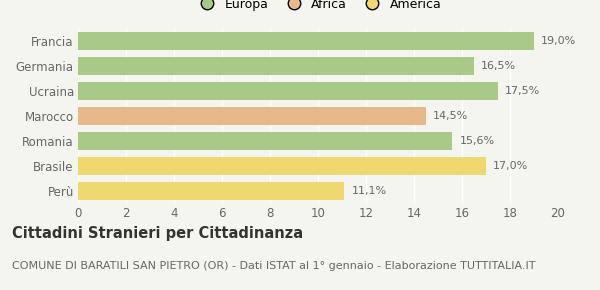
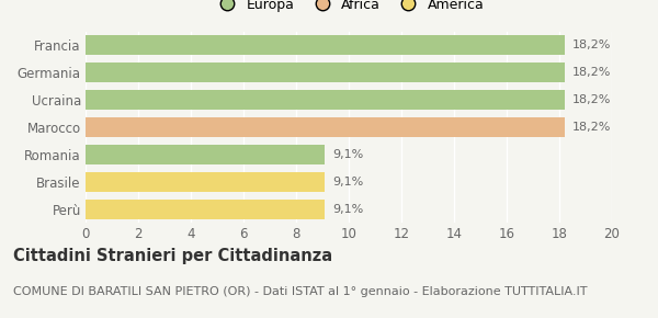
Francia: 19,0% -> 18,2%
Germania: 16,5% -> 18,2%
Ucraina: 17,5% -> 18,2%
Marocco: 14,5% -> 18,2%
Romania: 15,6% -> 9,1%
Brasile: 17,0% -> 9,1%
Perù: 11,1% -> 9,1%
